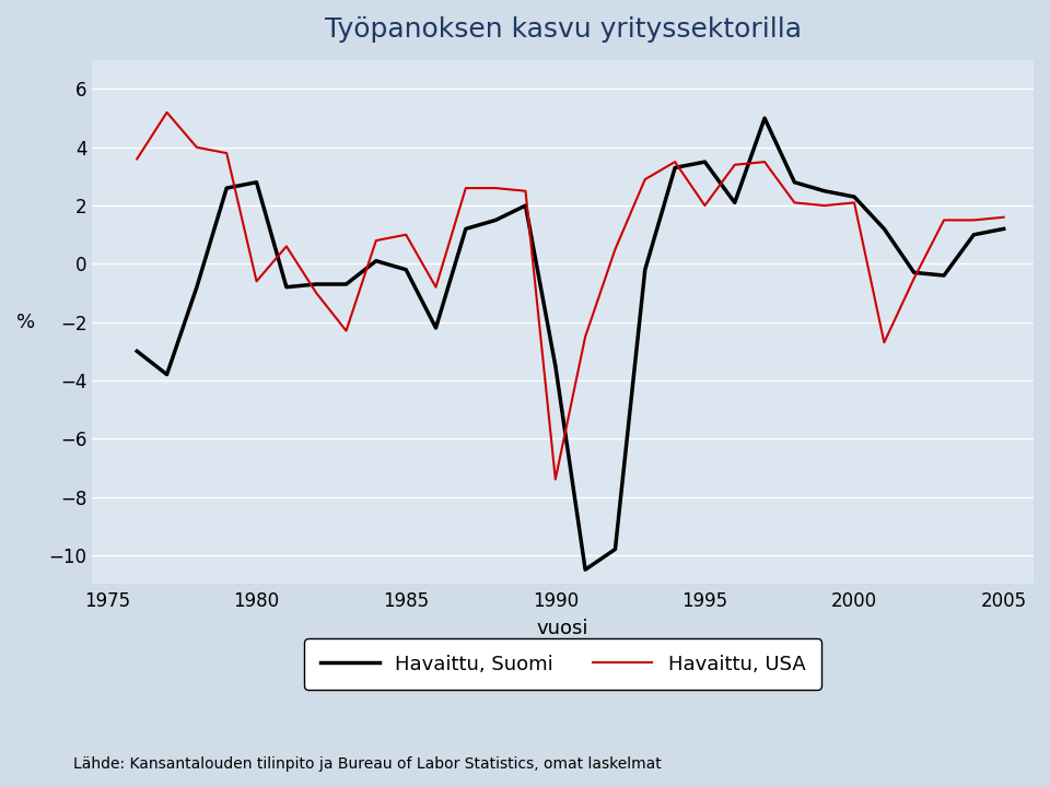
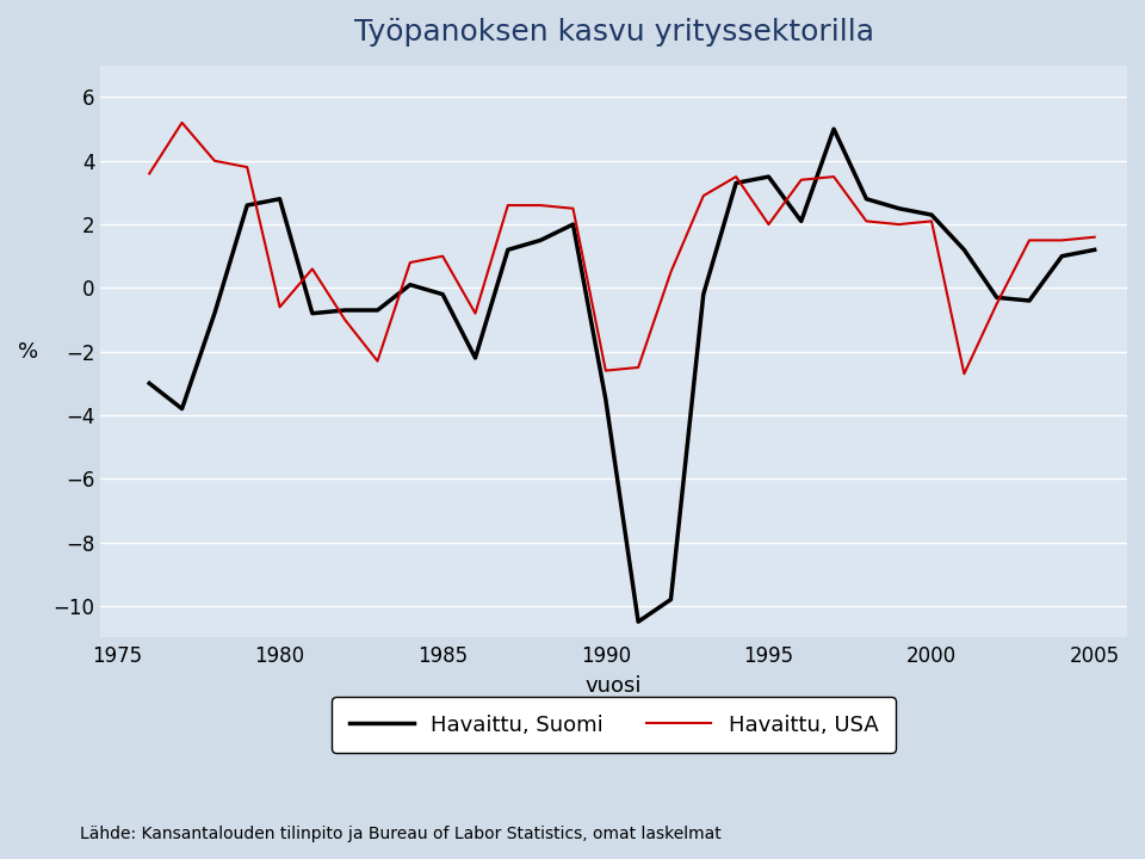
Havaittu, USA/1990: -7.4 -> -2.6
